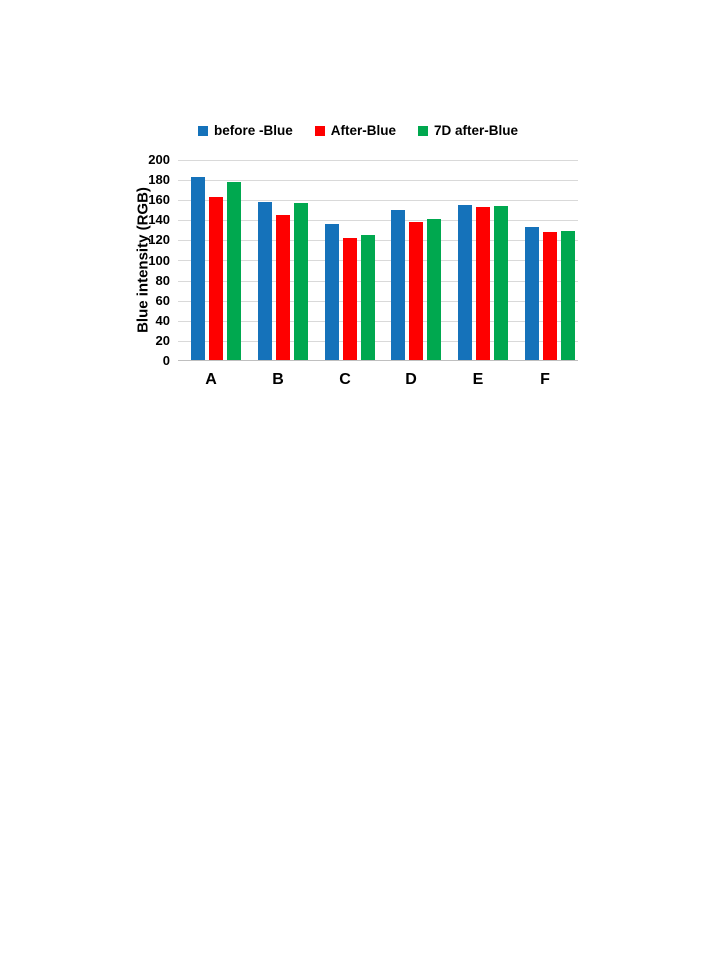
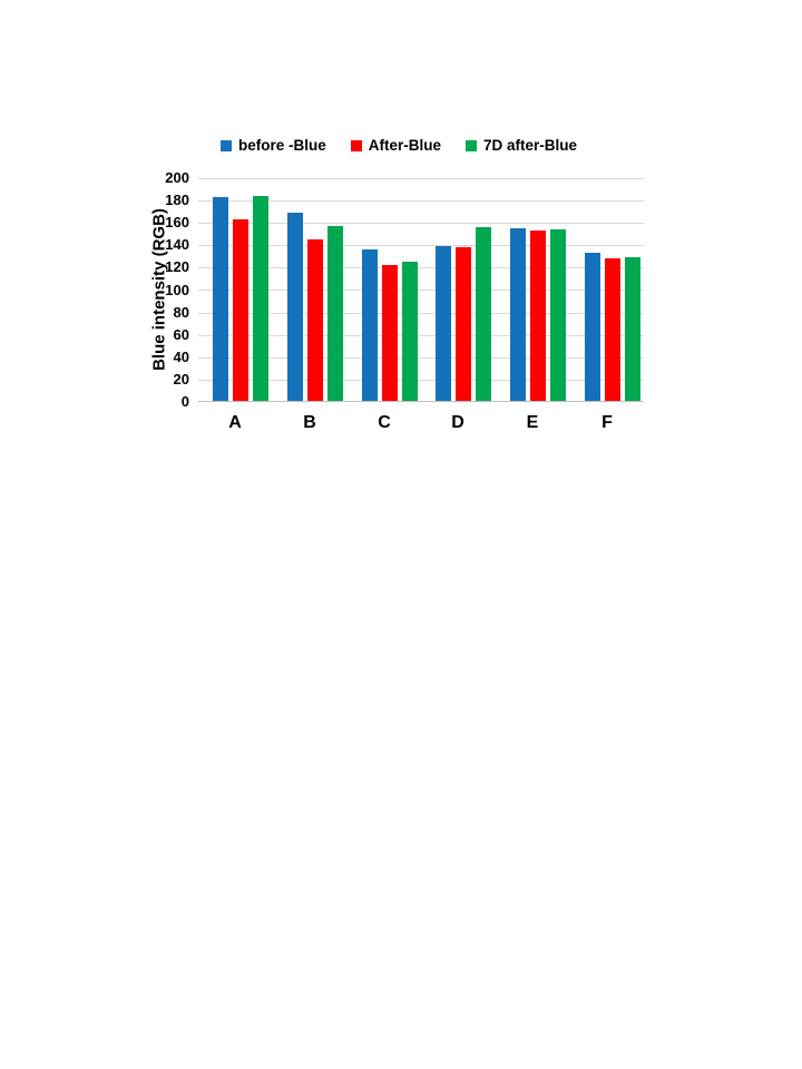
7D after-Blue/A: 177 -> 183
before -Blue/B: 157 -> 168
before -Blue/D: 149 -> 138
7D after-Blue/D: 140 -> 155
